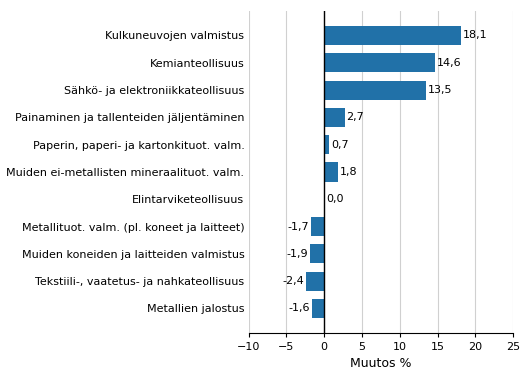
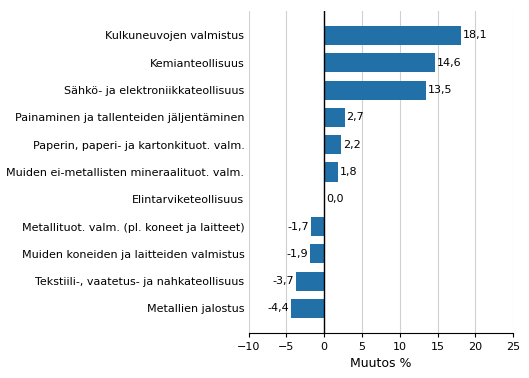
Paperin, paperi- ja kartonkituot. valm.: 0,7 -> 2,2
Tekstiili-, vaatetus- ja nahkateollisuus: -2,4 -> -3,7
Metallien jalostus: -1,6 -> -4,4
